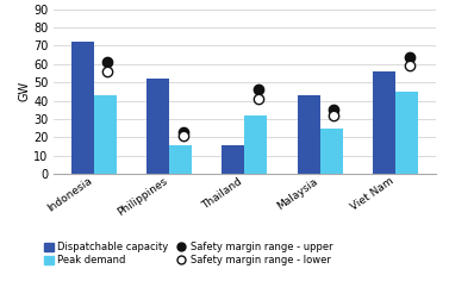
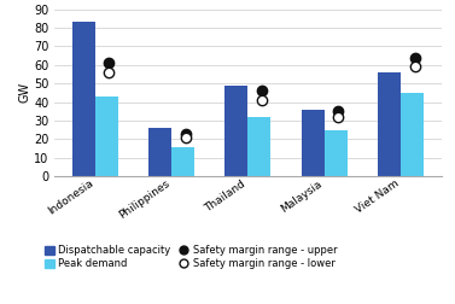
Dispatchable capacity/Indonesia: 72 -> 83
Dispatchable capacity/Philippines: 52 -> 26
Dispatchable capacity/Thailand: 16 -> 49
Dispatchable capacity/Malaysia: 43 -> 36
